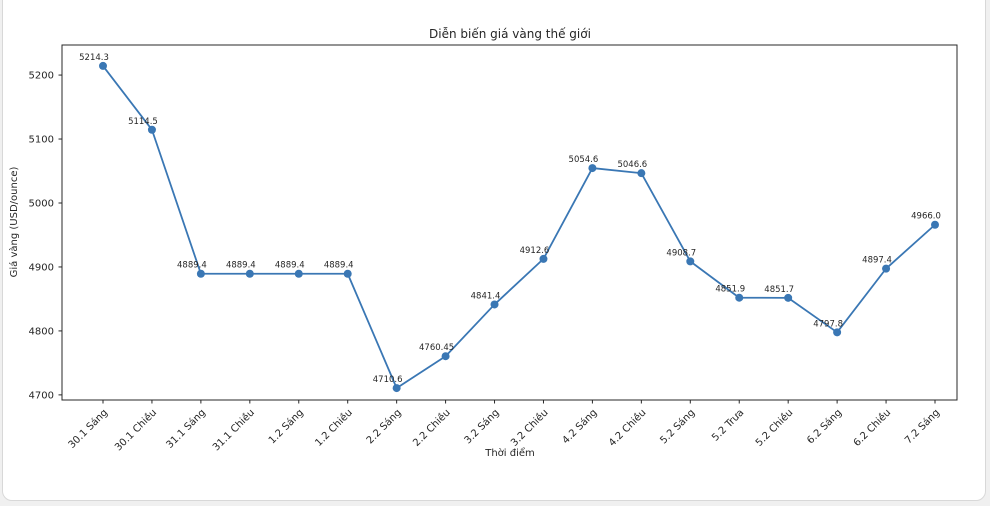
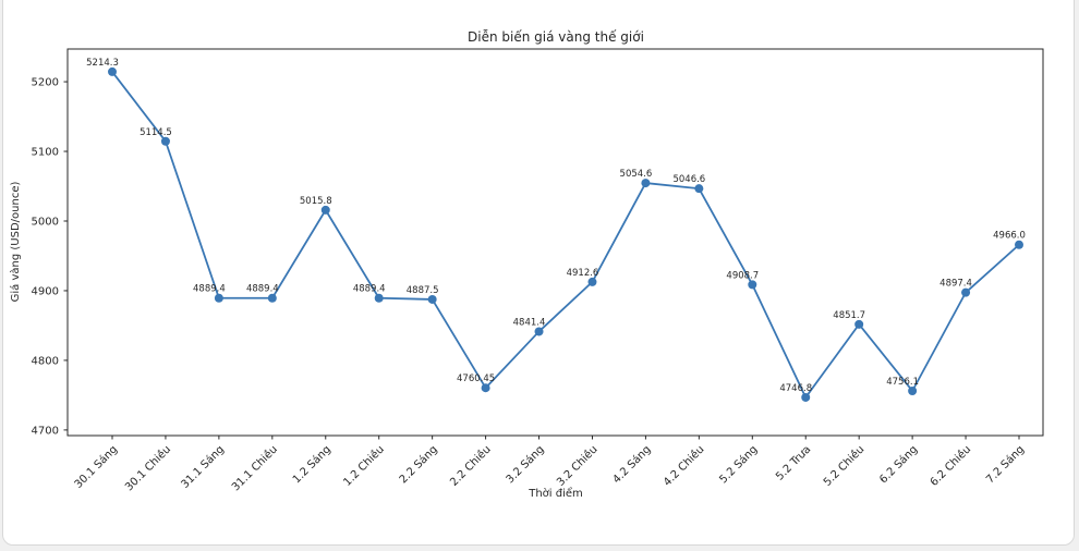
1.2 Sáng: 4889.4 -> 5015.8
2.2 Sáng: 4710.6 -> 4887.5
5.2 Trưa: 4851.9 -> 4746.8
6.2 Sáng: 4797.8 -> 4756.1
